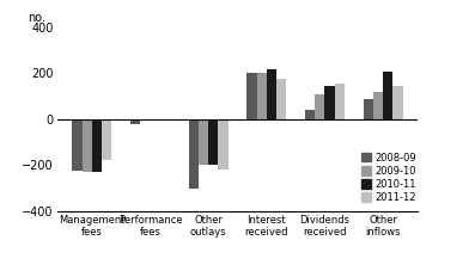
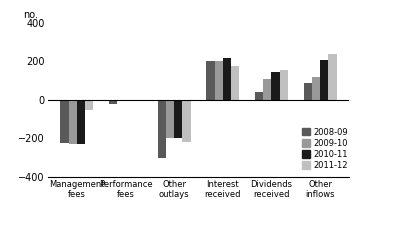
2011-12/Management fees: -180 -> -50
2011-12/Other inflows: 140 -> 240
